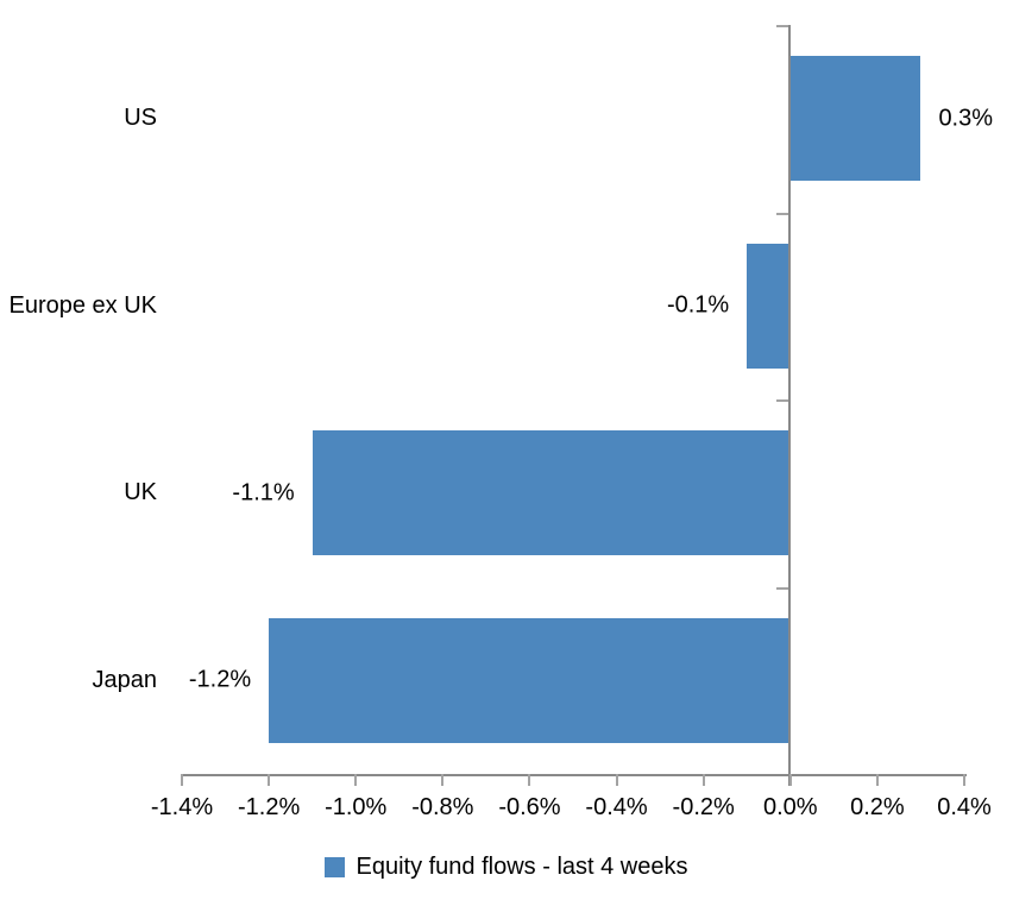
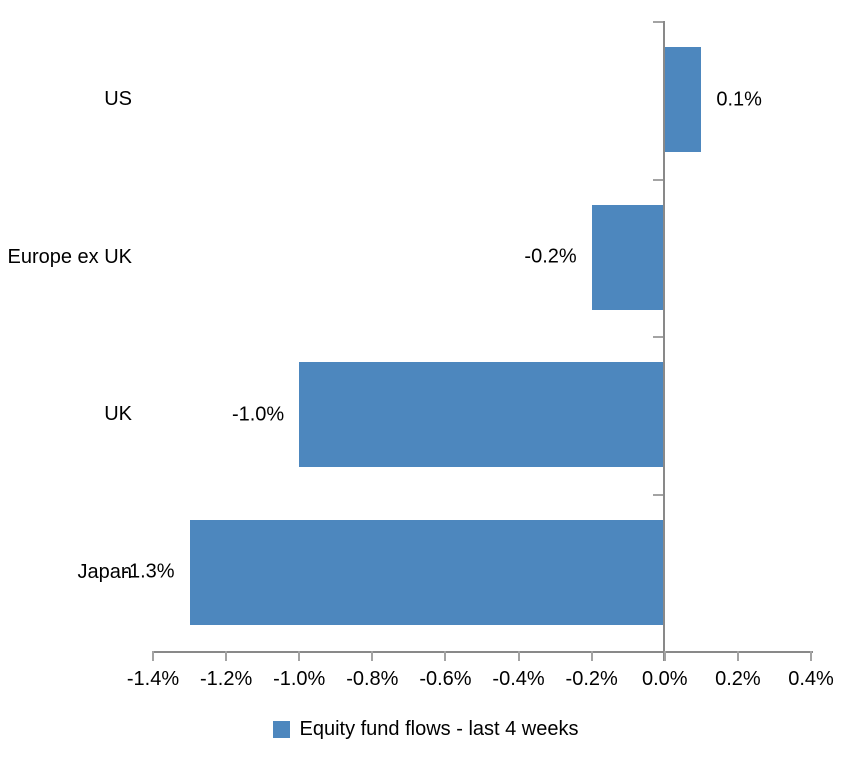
US: 0.3% -> 0.1%
Europe ex UK: -0.1% -> -0.2%
UK: -1.1% -> -1.0%
Japan: -1.2% -> -1.3%
